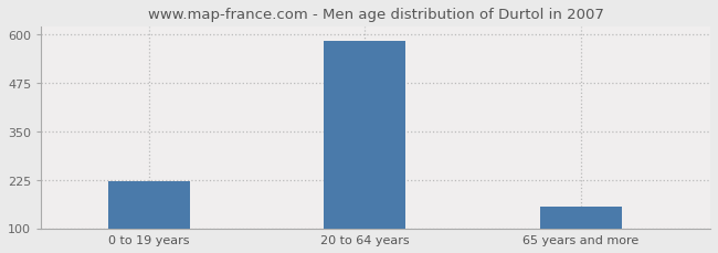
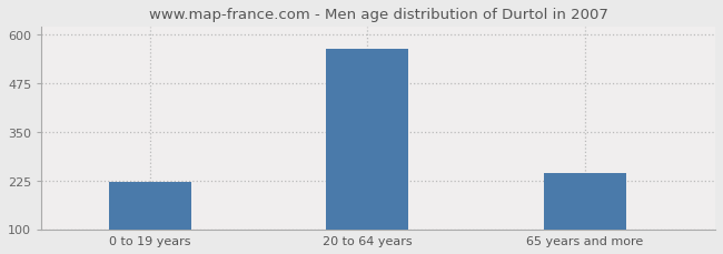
20 to 64 years: 583 -> 565
65 years and more: 155 -> 245
